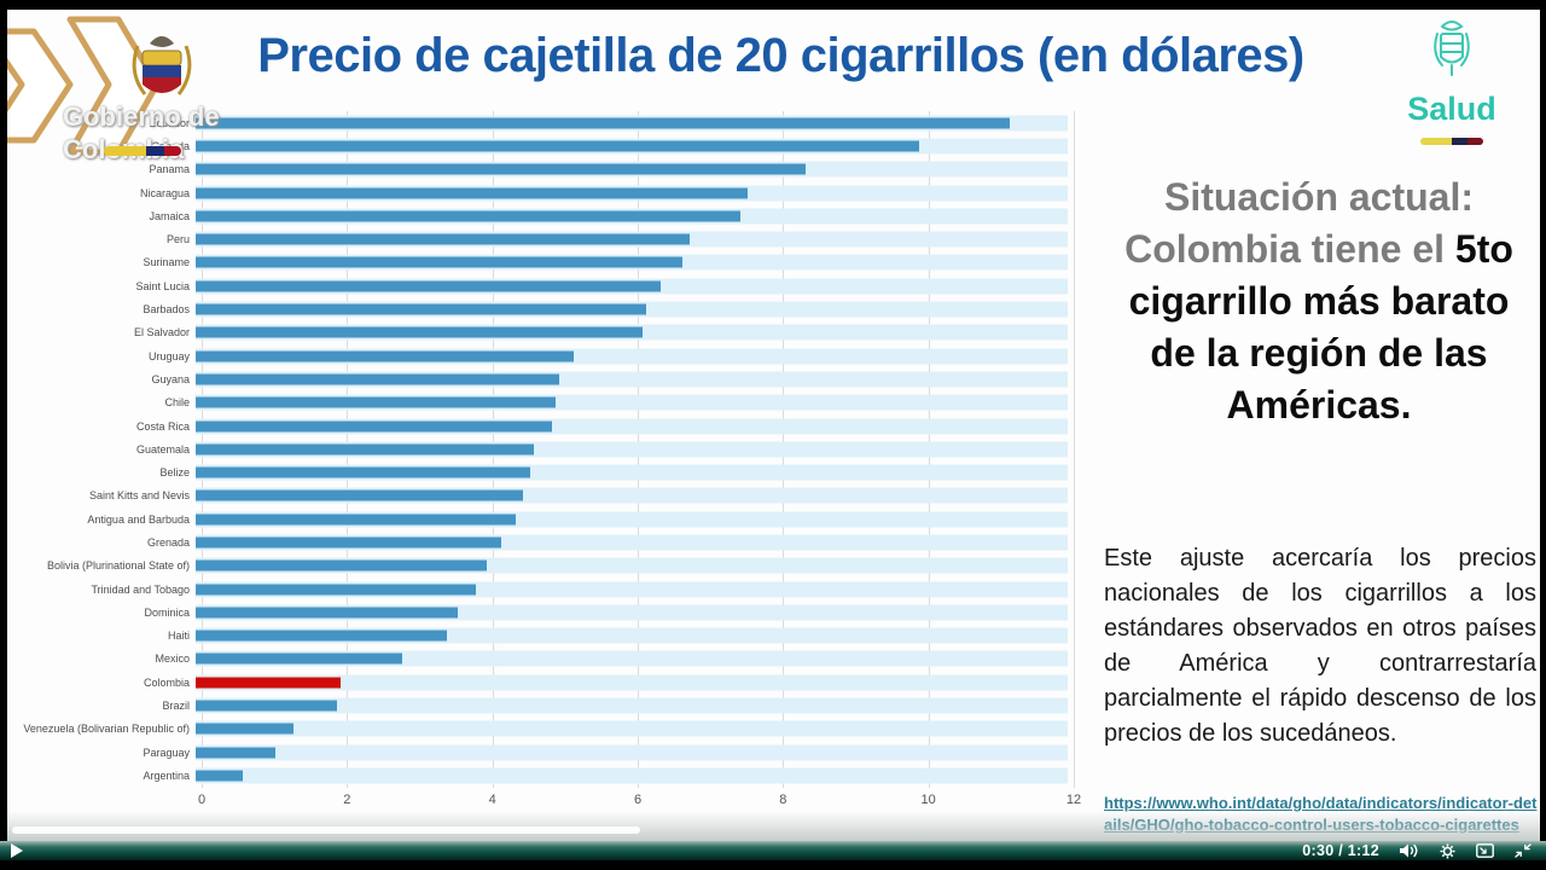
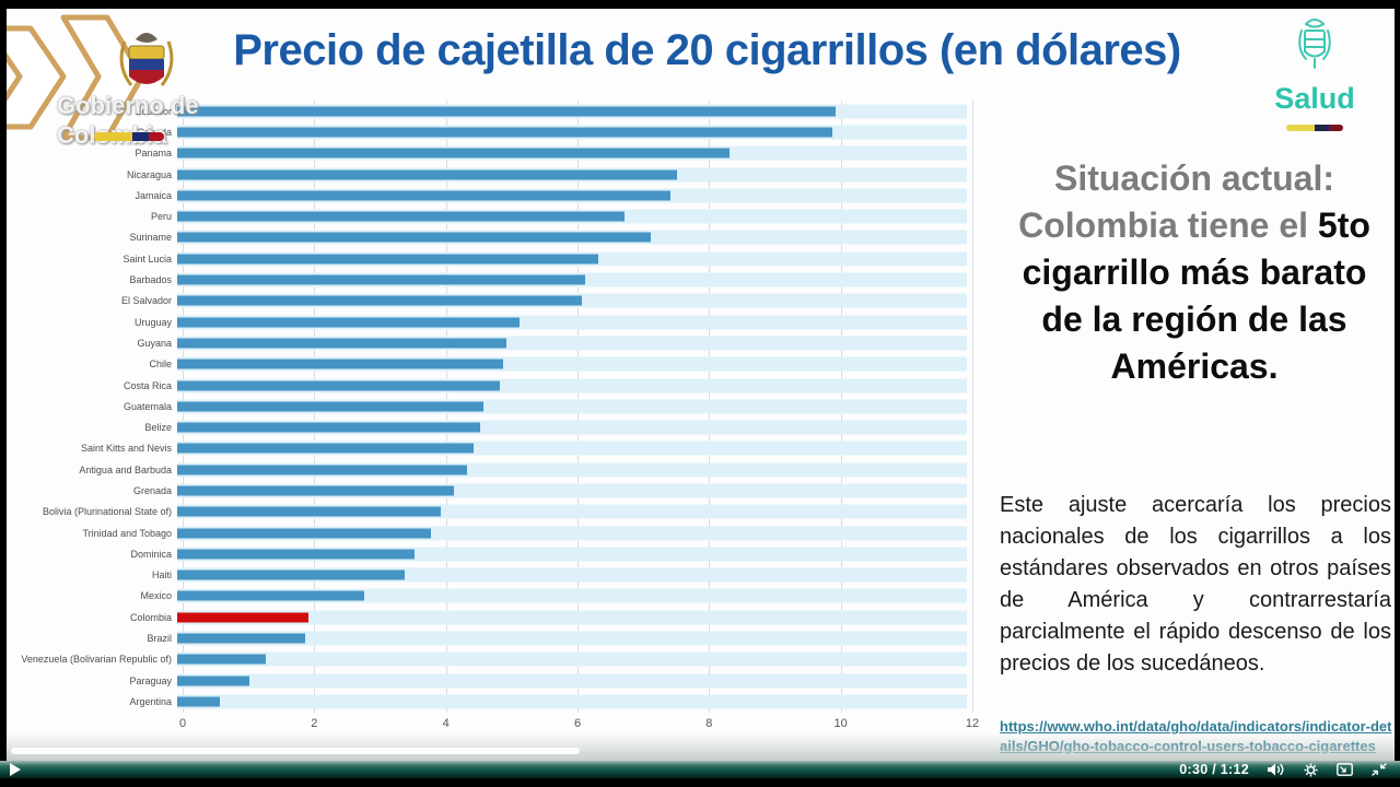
Ecuador: 11.2 -> 10.0
Suriname: 6.7 -> 7.2
